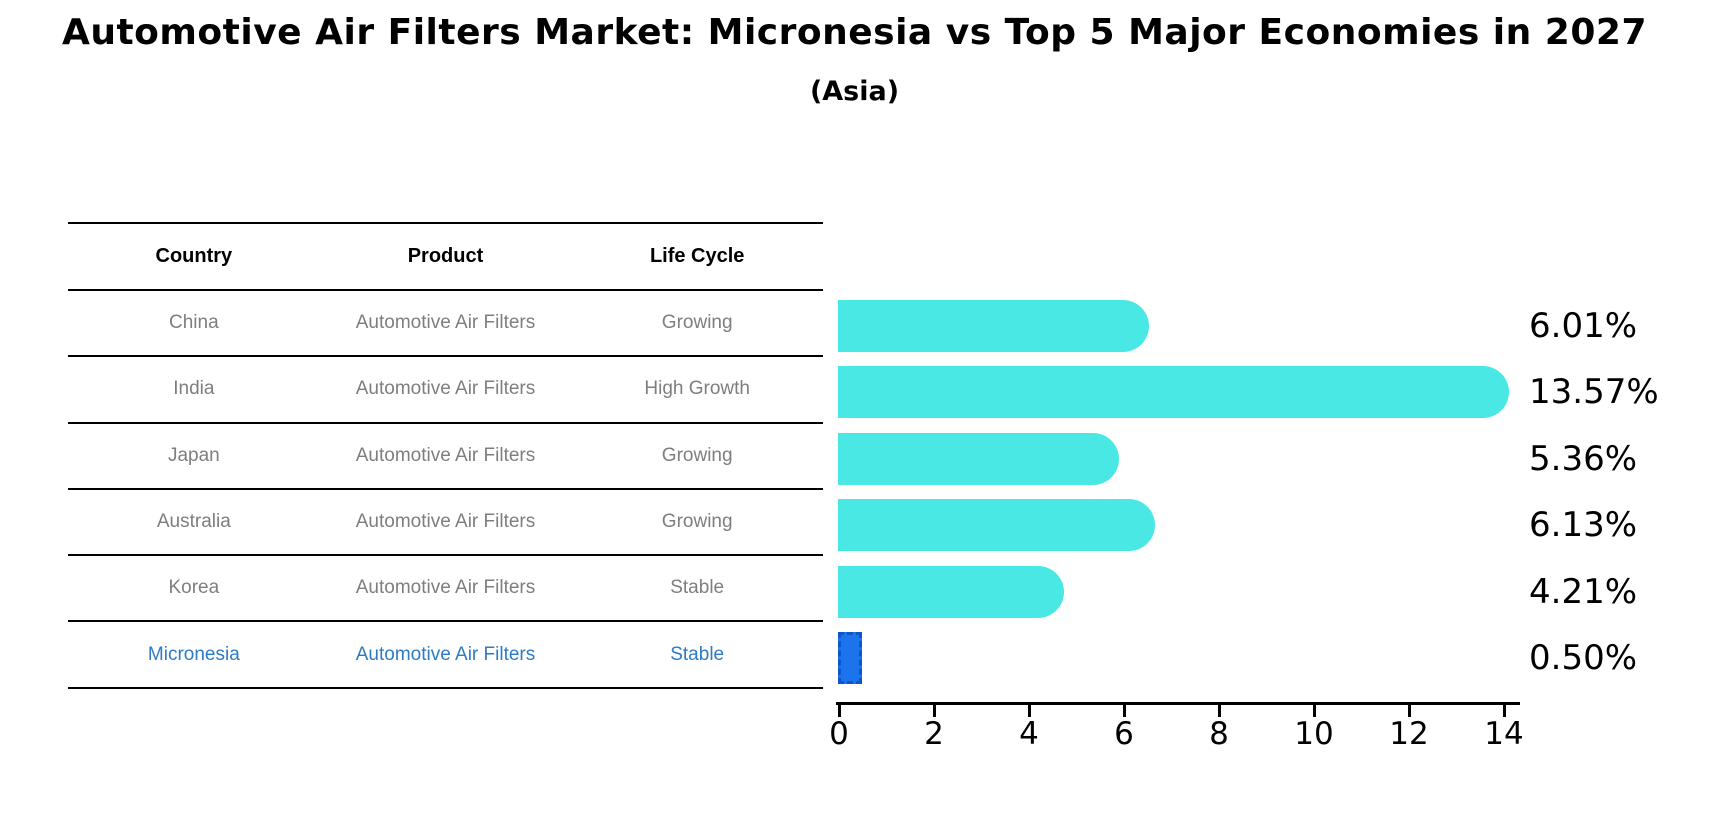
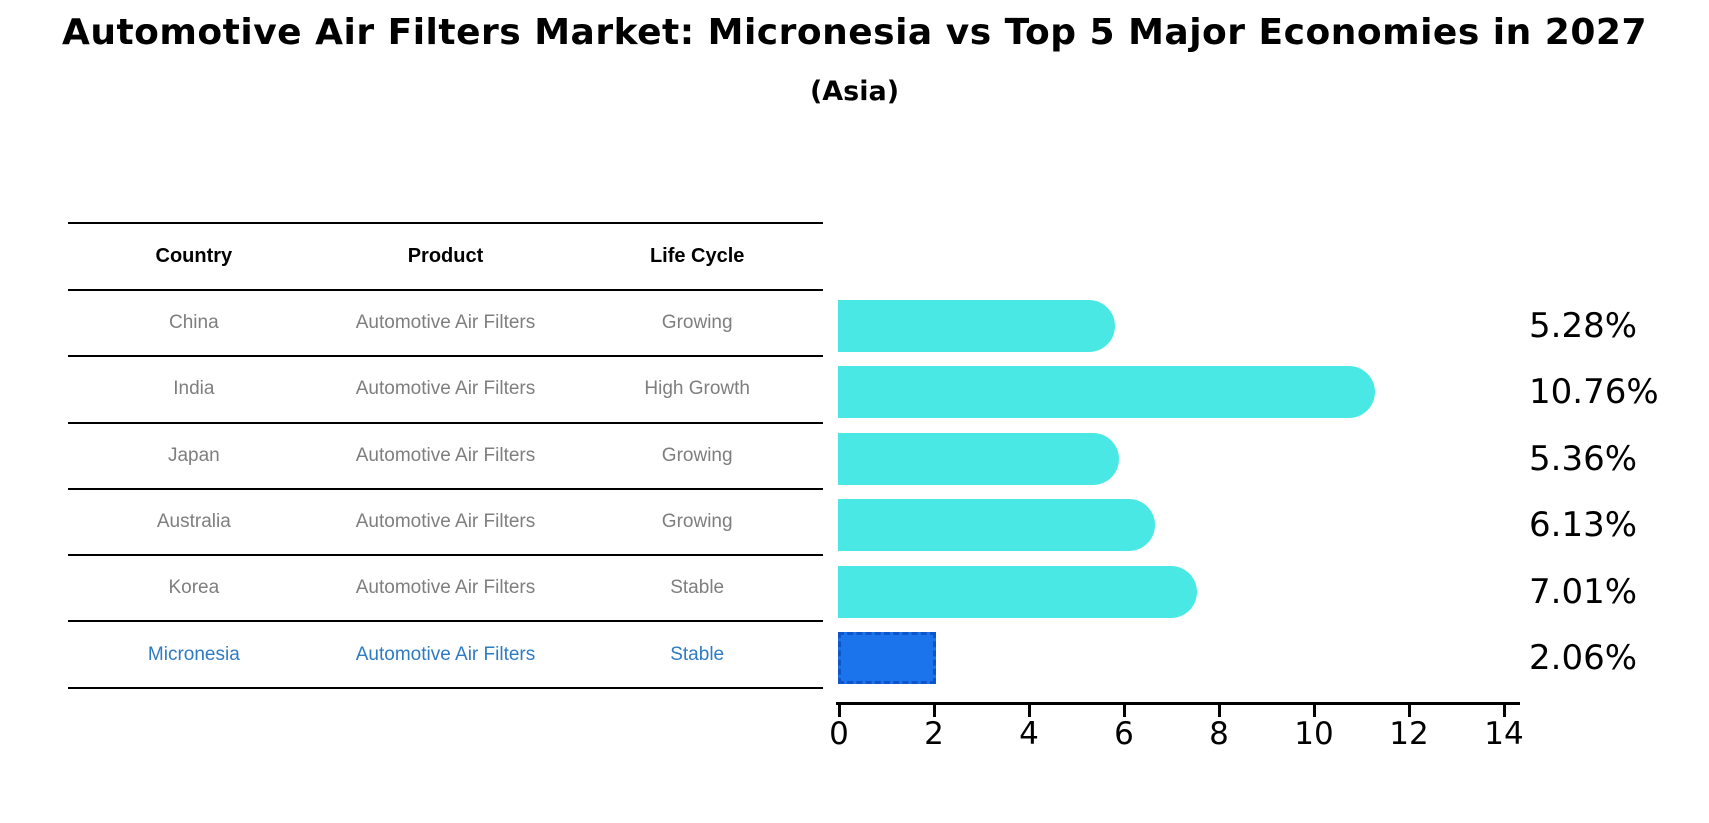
China: 6.01% -> 5.28%
India: 13.57% -> 10.76%
Korea: 4.21% -> 7.01%
Micronesia: 0.50% -> 2.06%
